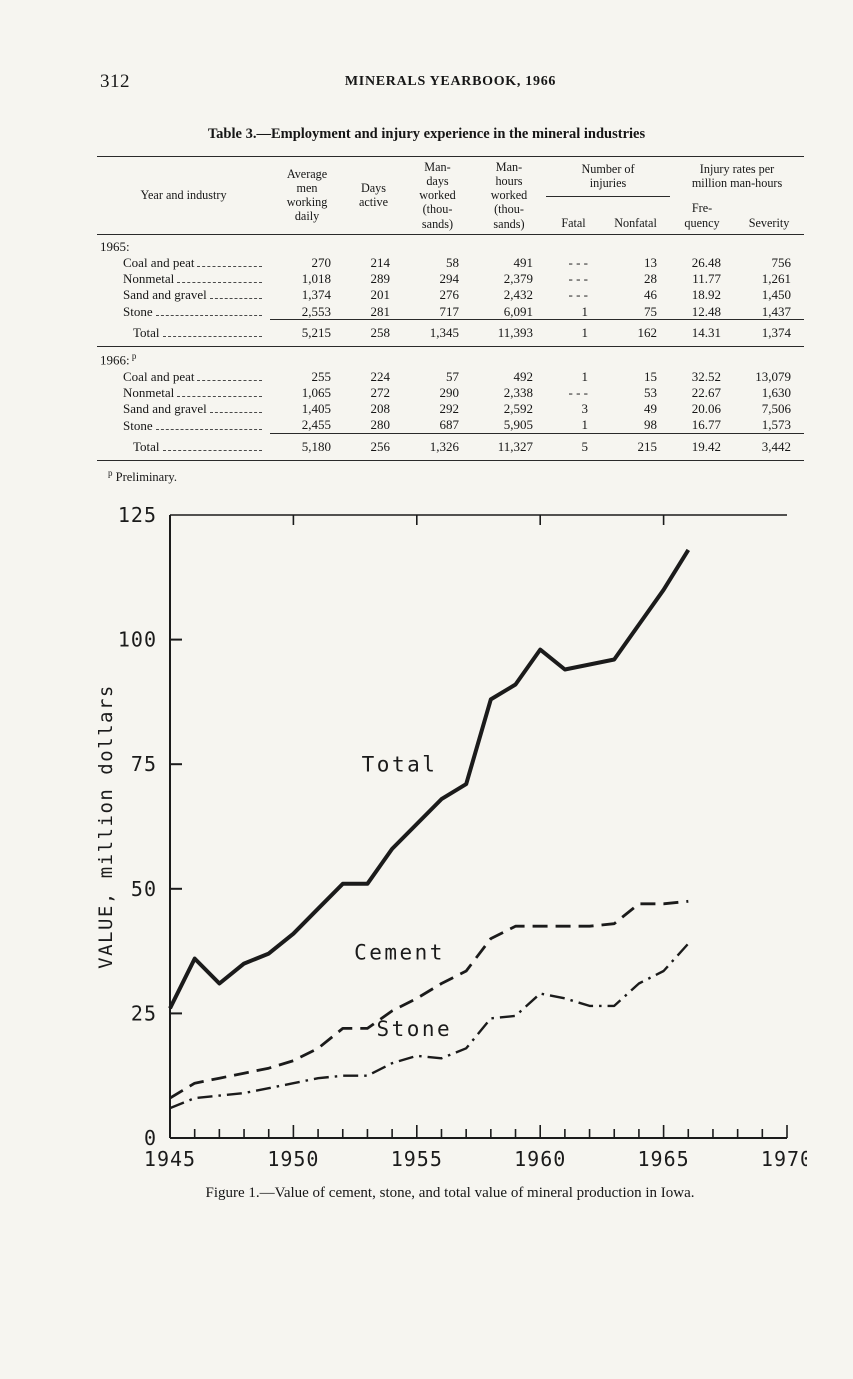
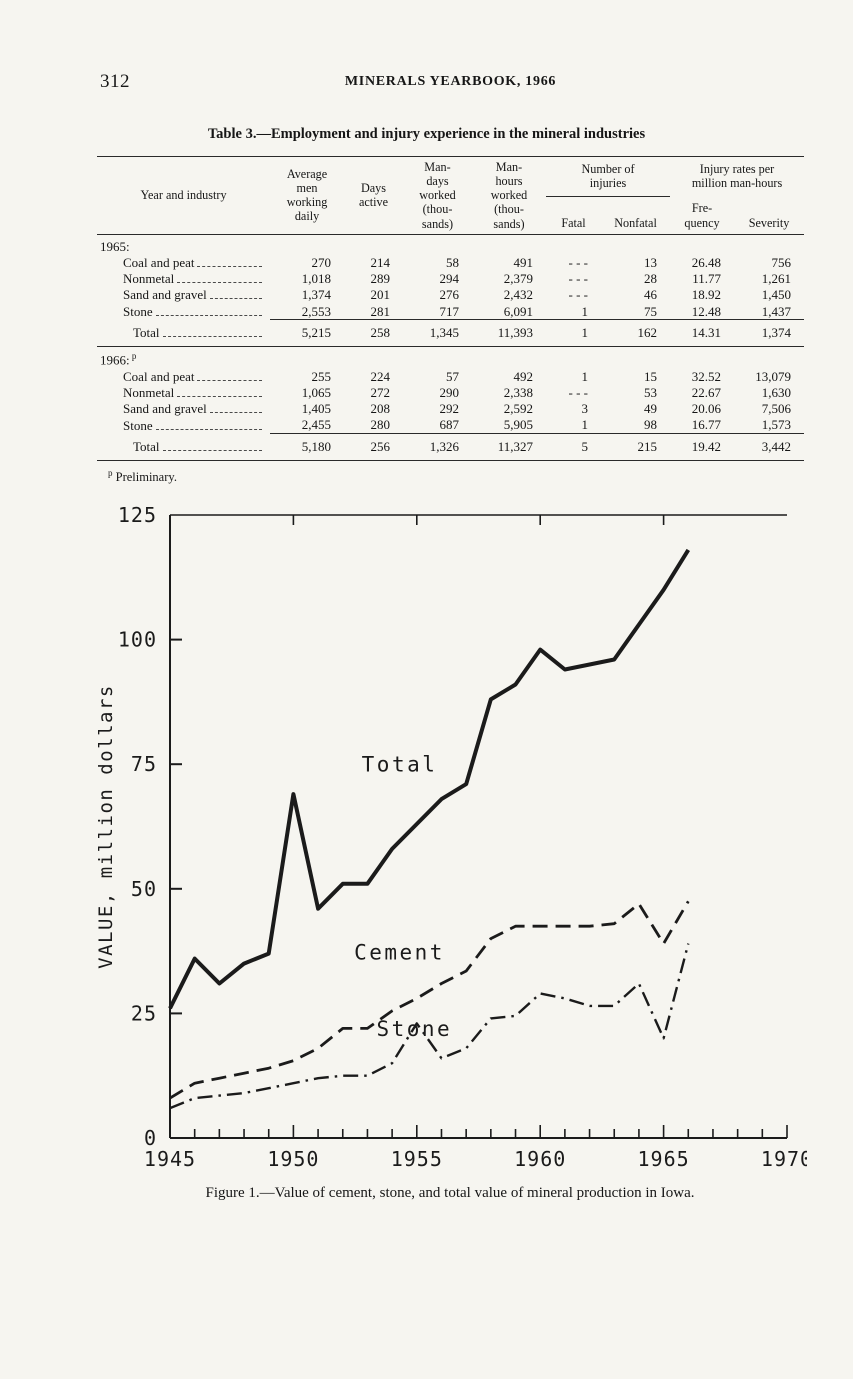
Total/1950: 41 -> 69
Stone/1955: 16 -> 23
Cement/1965: 47 -> 39
Stone/1965: 34 -> 20
